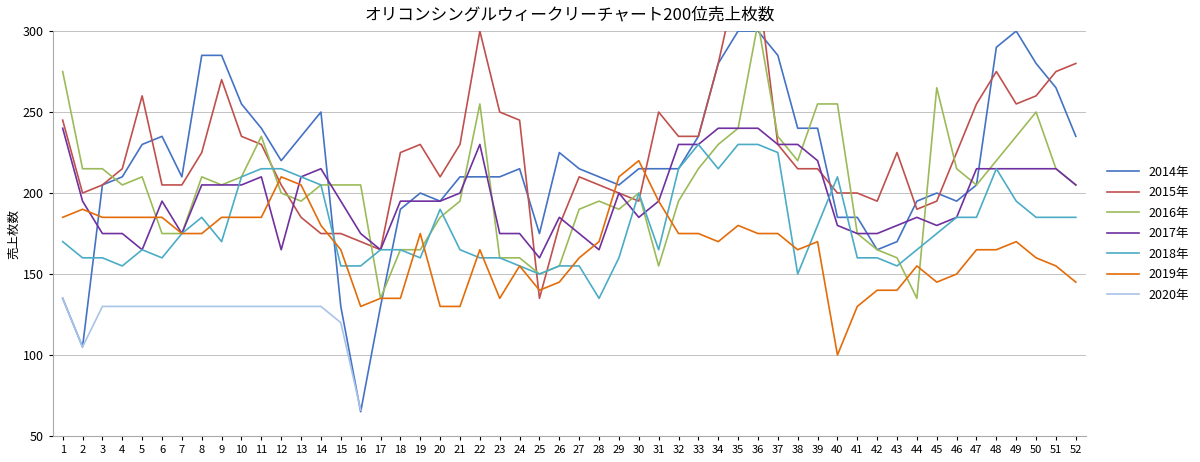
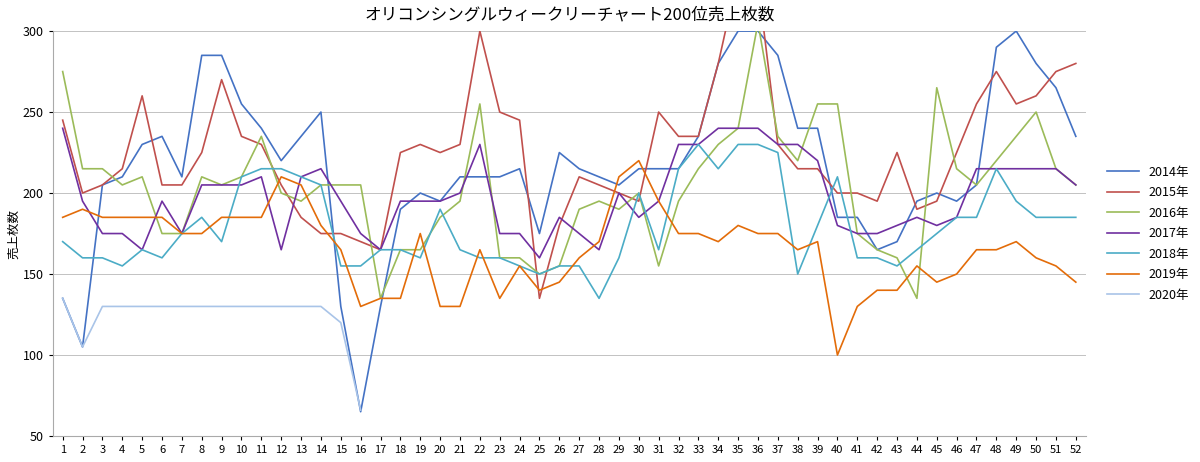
2015年/20: 210 -> 225
